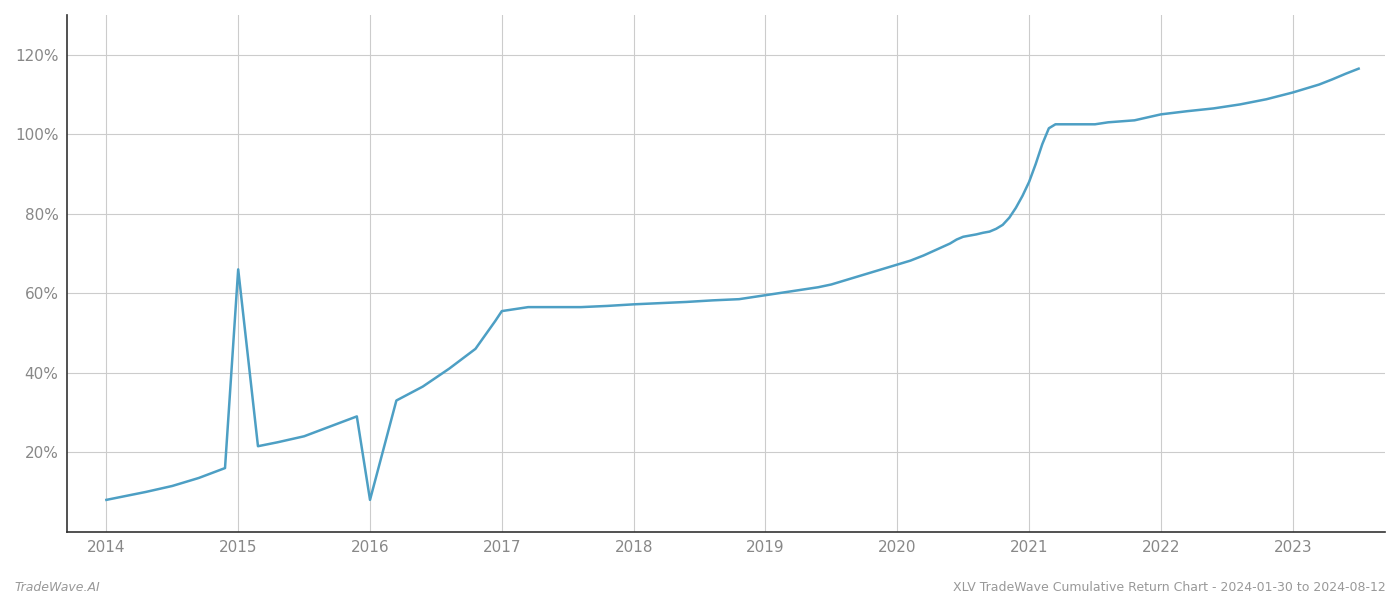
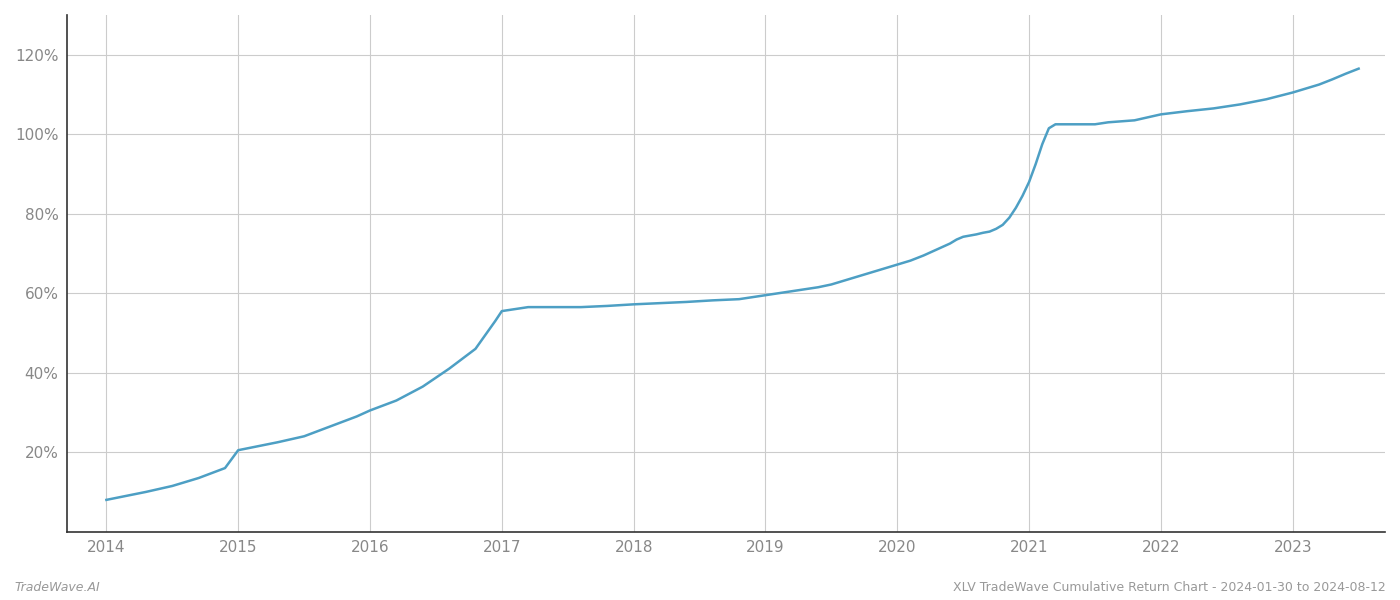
2015: 66.0% -> 20.5%
2016: 8.0% -> 30.5%
